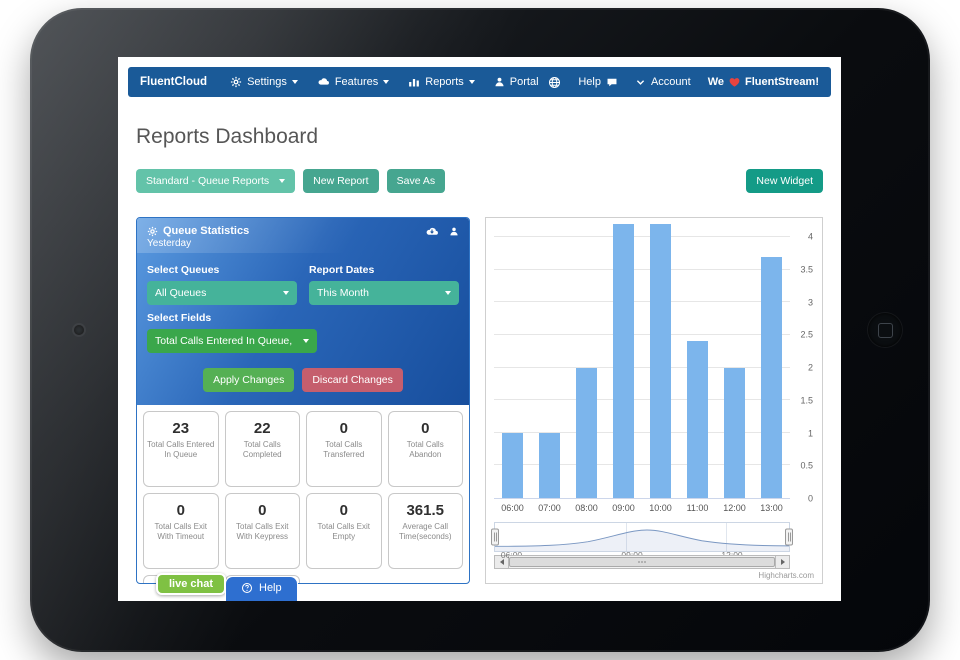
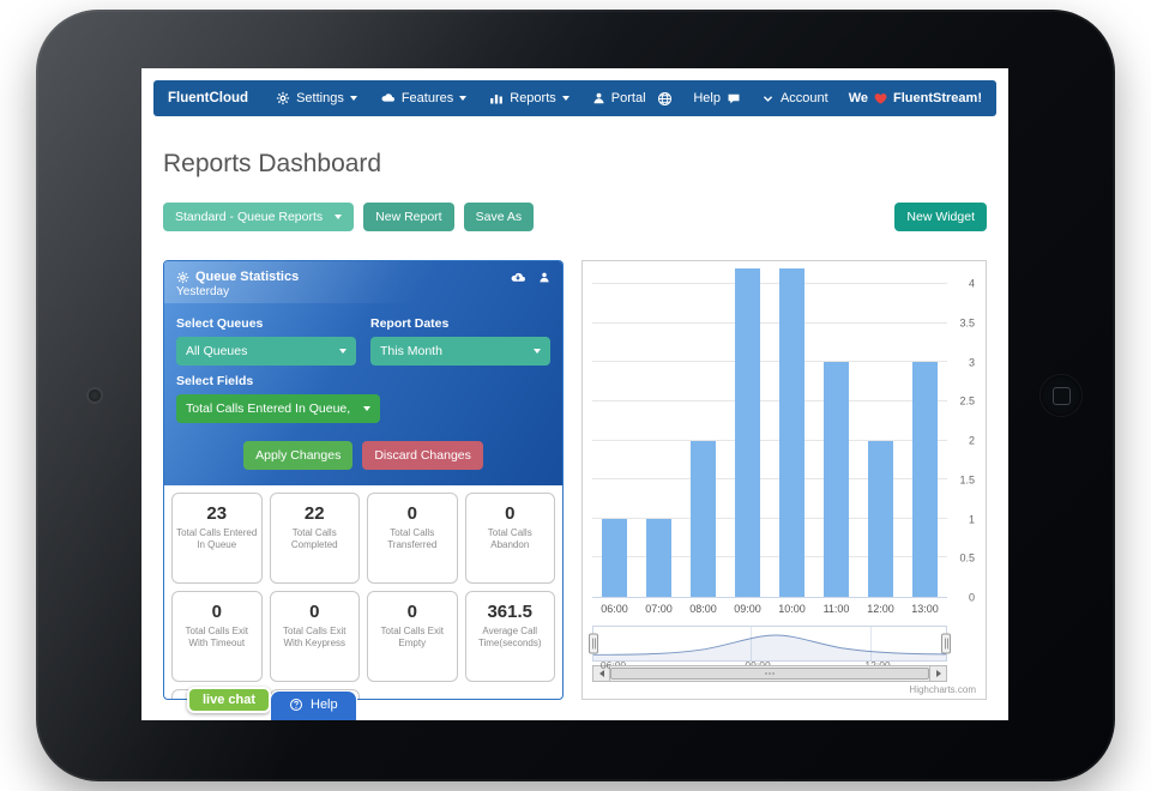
11:00: 2.4 -> 3.0
13:00: 3.7 -> 3.0
